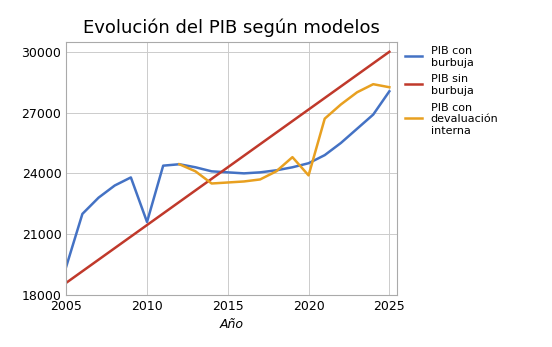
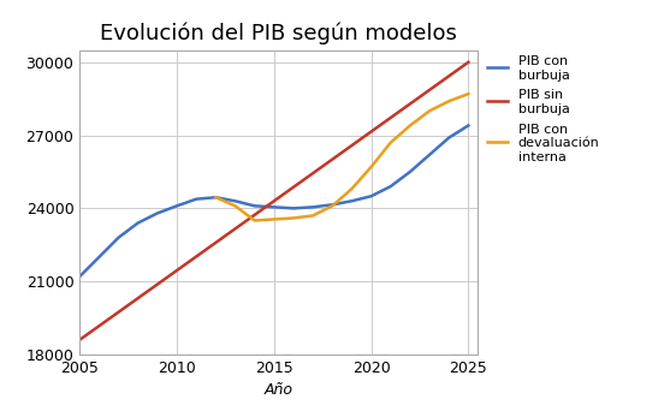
PIB con burbuja/2005: 19400 -> 21200
PIB con burbuja/2010: 21600 -> 24100
PIB con devaluación interna/2020: 23900 -> 25700
PIB con burbuja/2025: 28050 -> 27400
PIB con devaluación interna/2025: 28250 -> 28700
